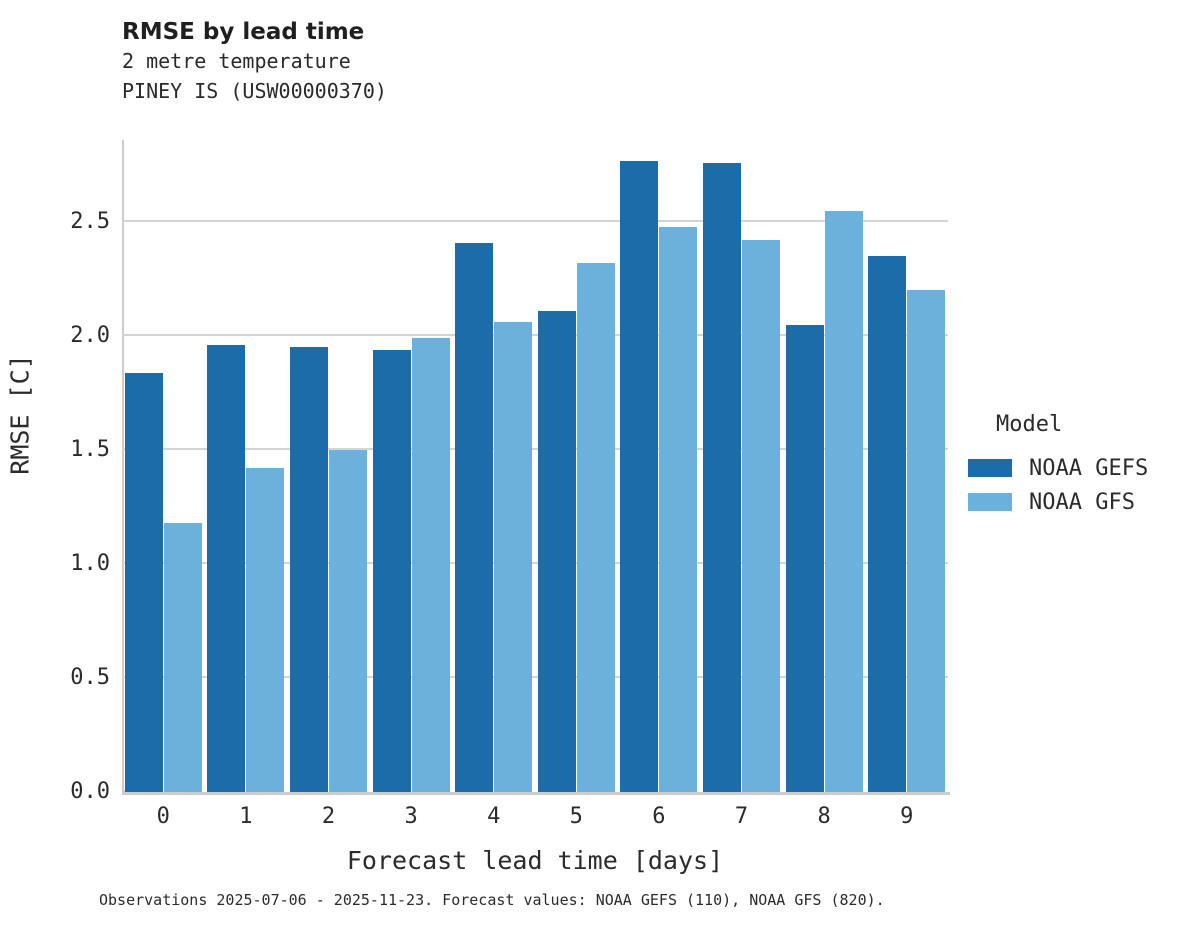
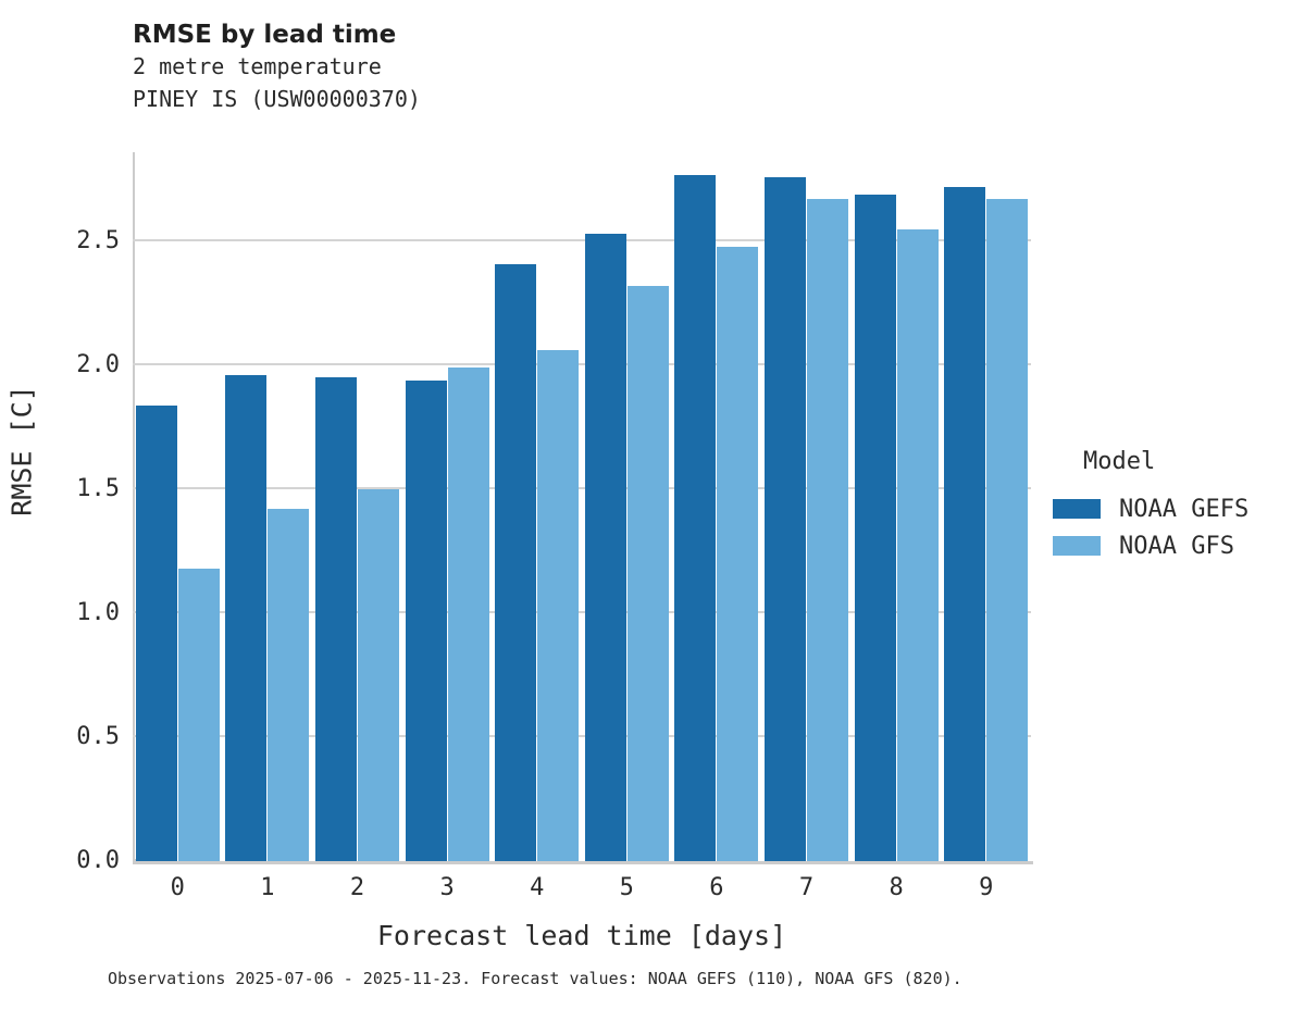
NOAA GEFS/5: 2.11 -> 2.53
NOAA GFS/7: 2.42 -> 2.67
NOAA GEFS/8: 2.05 -> 2.69
NOAA GEFS/9: 2.35 -> 2.72
NOAA GFS/9: 2.20 -> 2.67
